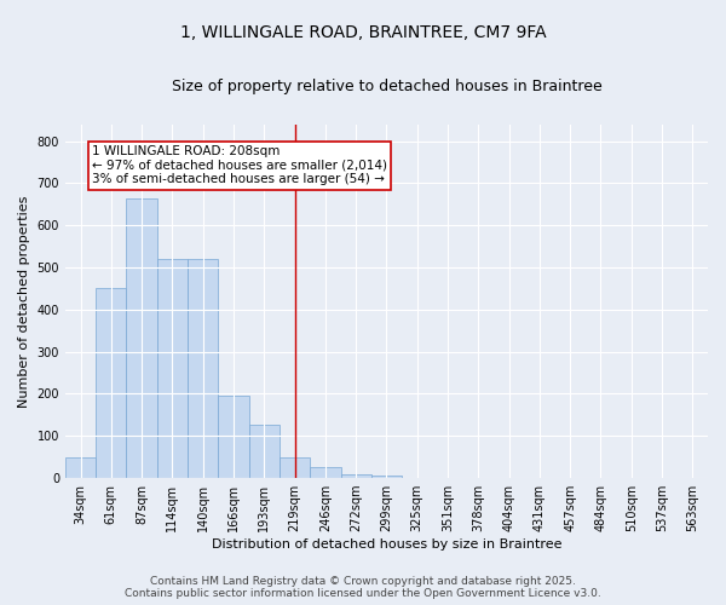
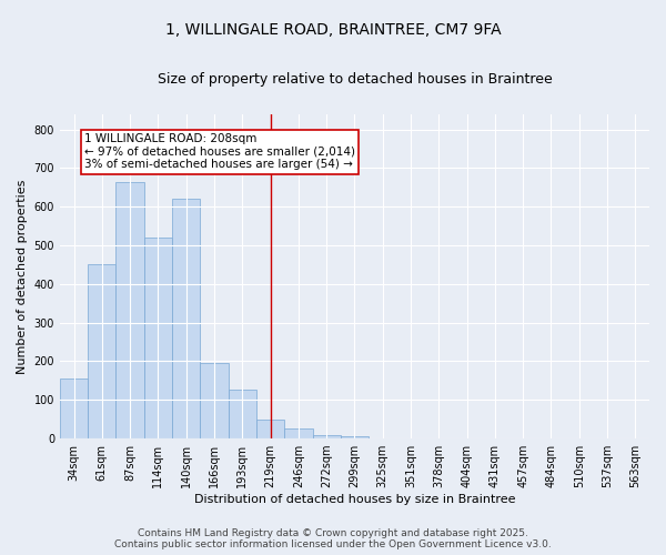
34sqm: 50 -> 155
140sqm: 520 -> 620
